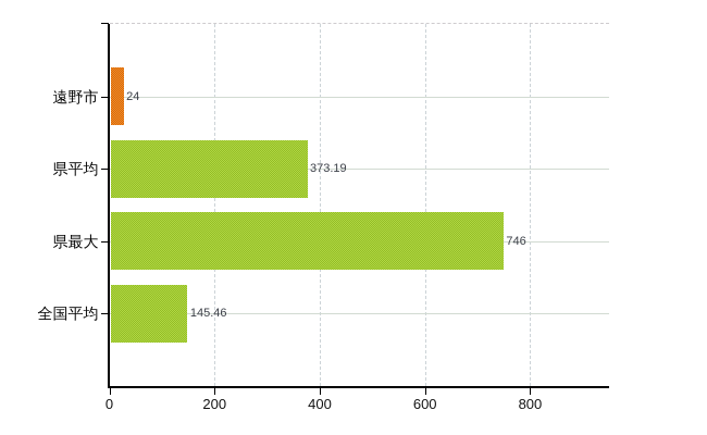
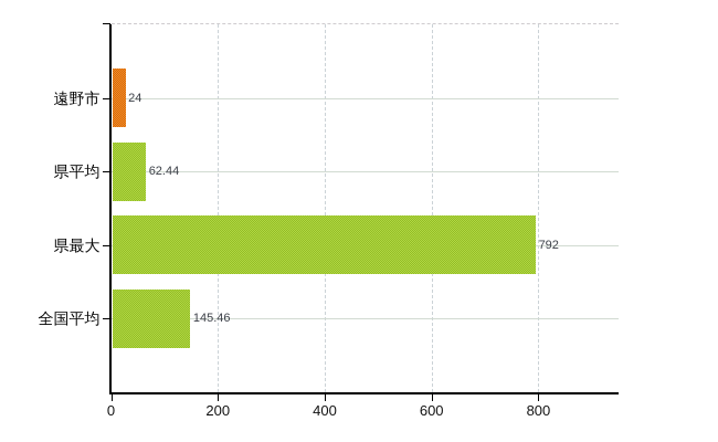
県平均: 373.19 -> 62.44
県最大: 746 -> 792
